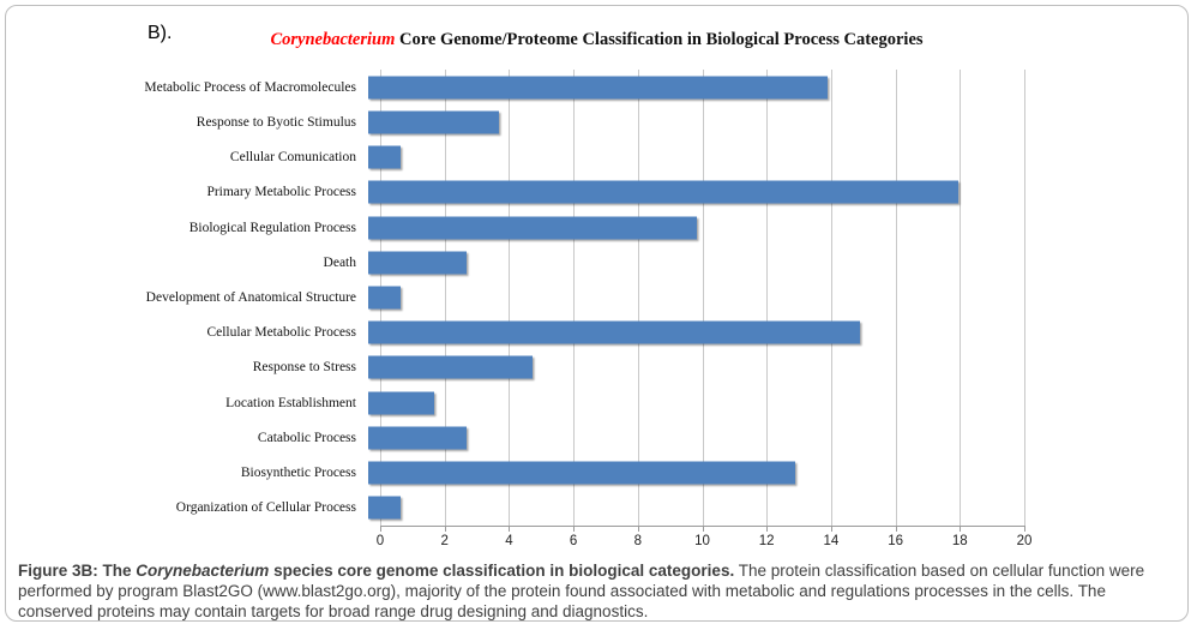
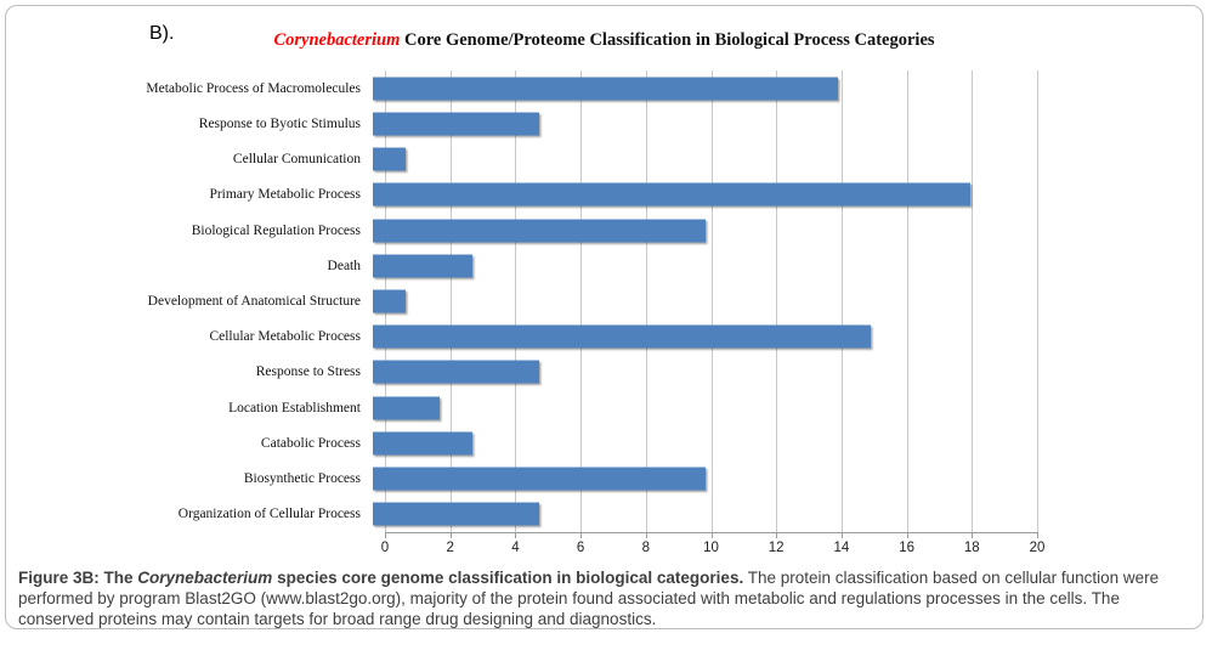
Response to Byotic Stimulus: 4 -> 5
Biosynthetic Process: 13 -> 10
Organization of Cellular Process: 1 -> 5
